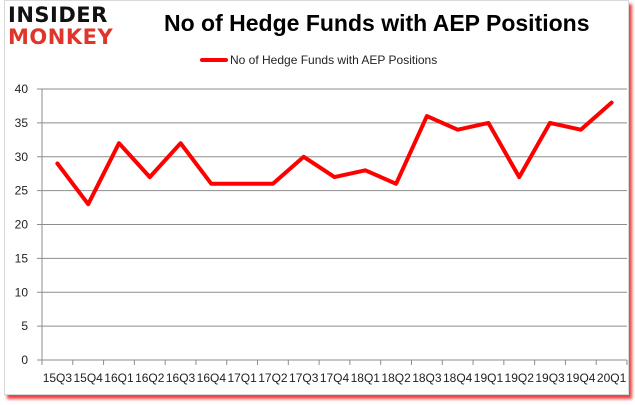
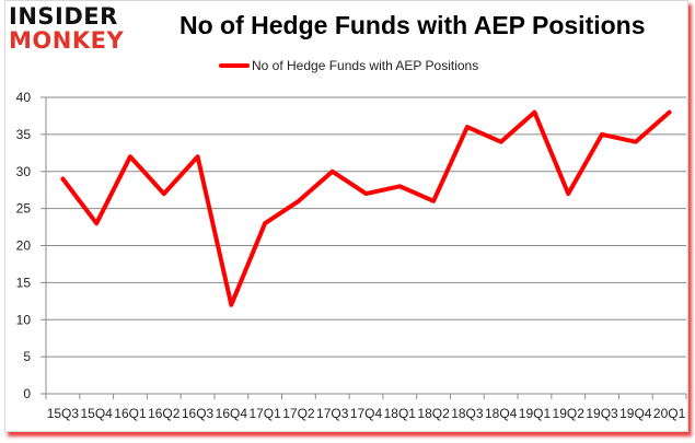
16Q4: 26 -> 12
17Q1: 26 -> 23
19Q1: 35 -> 38
